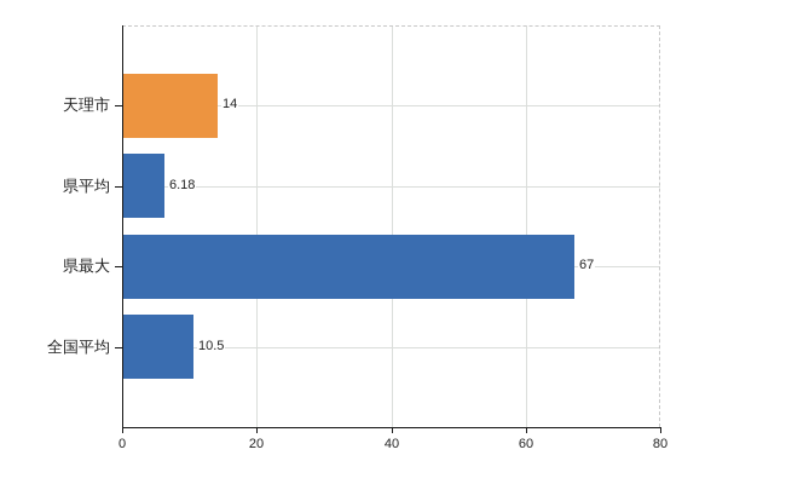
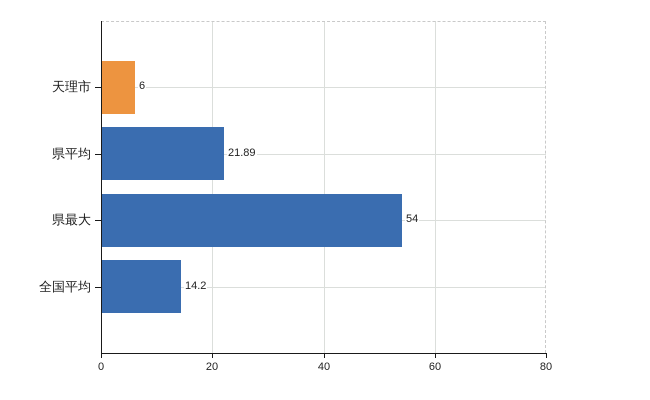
天理市: 14 -> 6
県平均: 6.18 -> 21.89
県最大: 67 -> 54
全国平均: 10.5 -> 14.2
